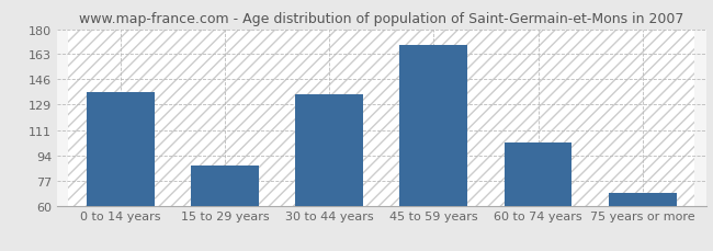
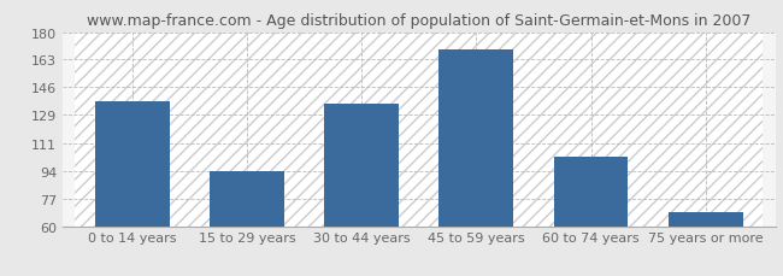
15 to 29 years: 87 -> 94
